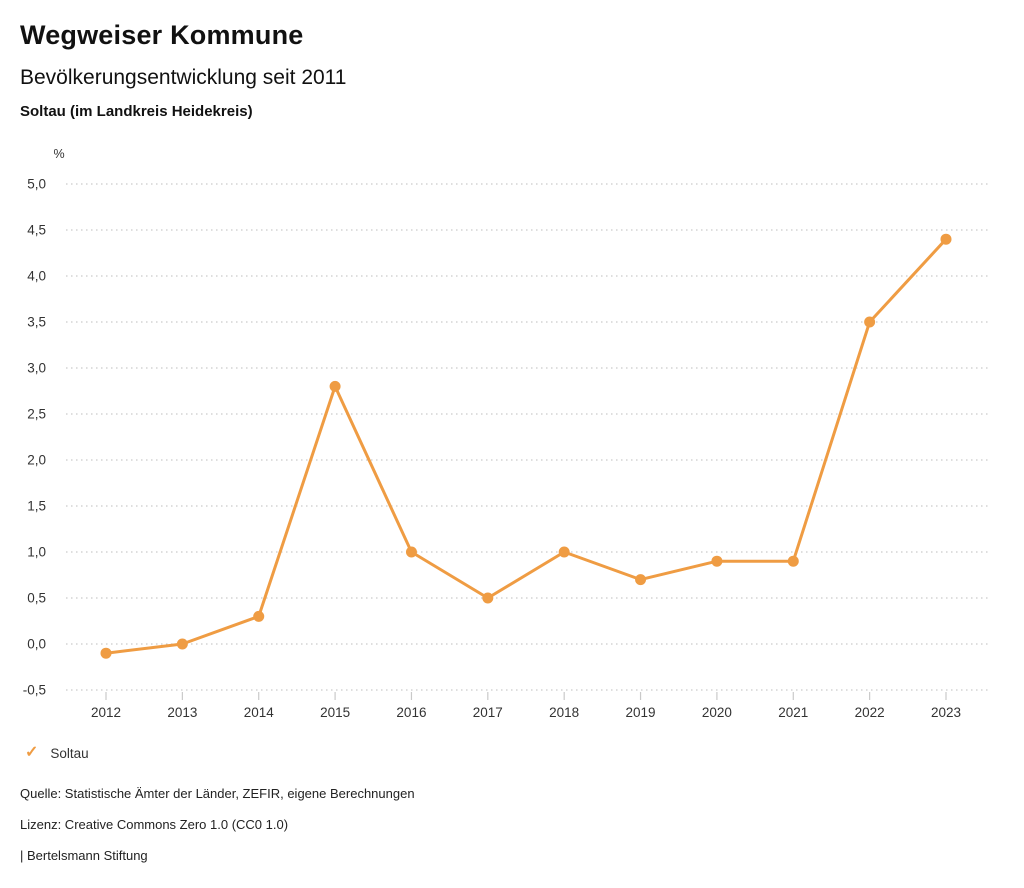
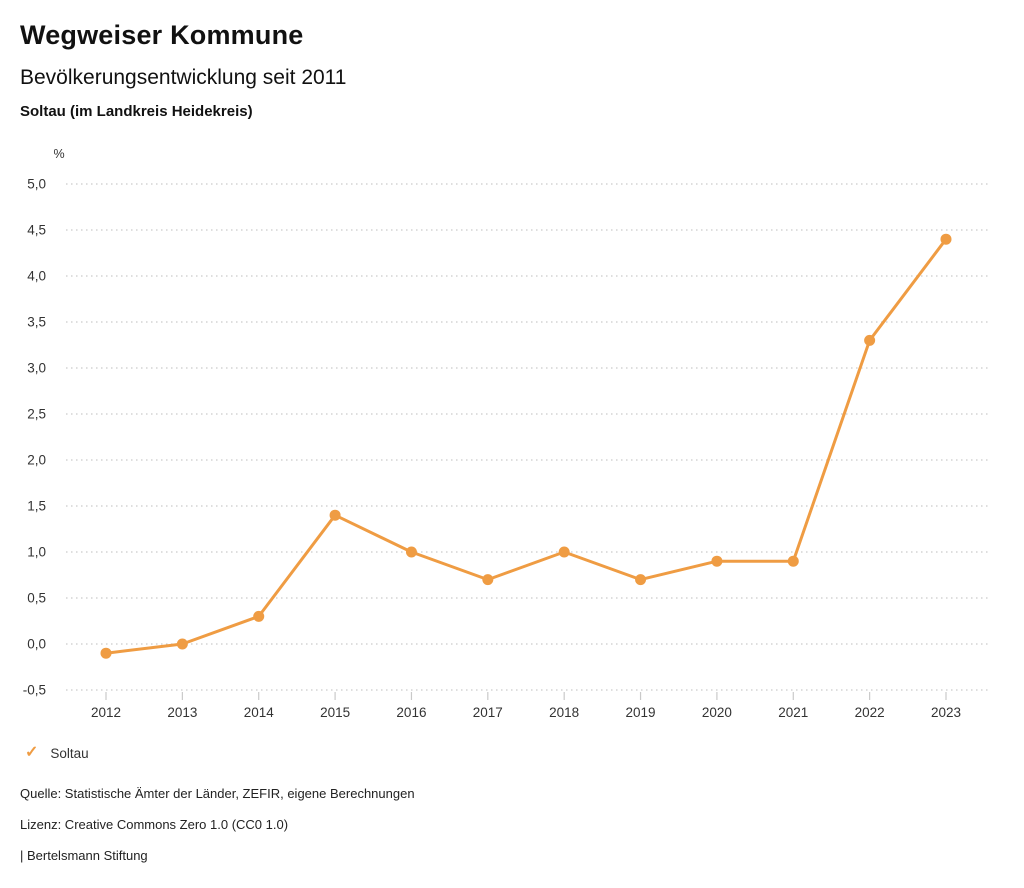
2015: 2,8 -> 1,4
2017: 0,5 -> 0,7
2022: 3,5 -> 3,3
